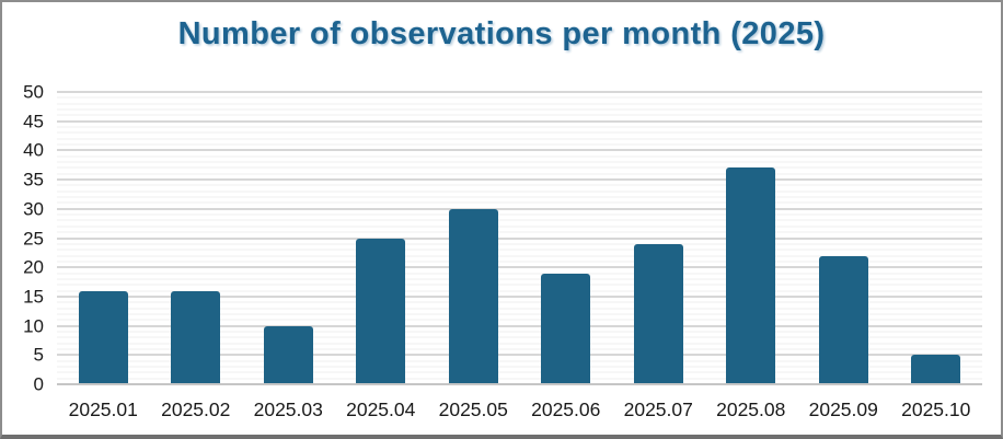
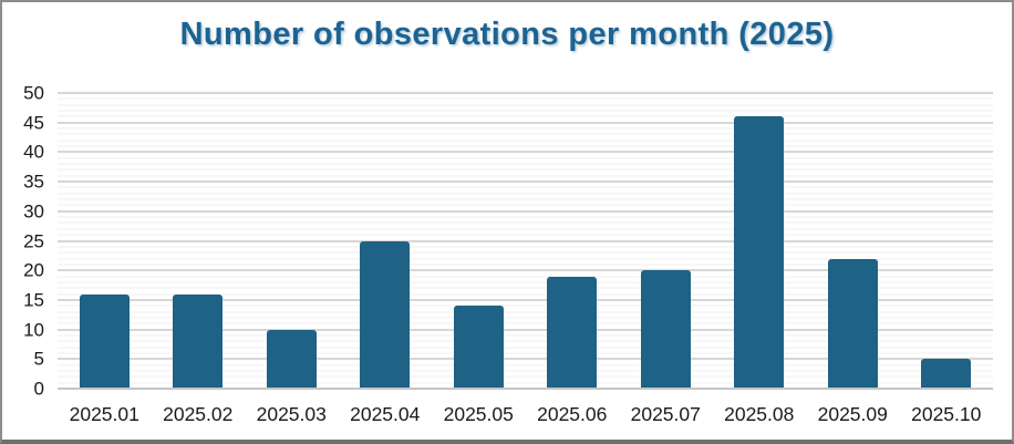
2025.05: 30 -> 14
2025.07: 24 -> 20
2025.08: 37 -> 46
